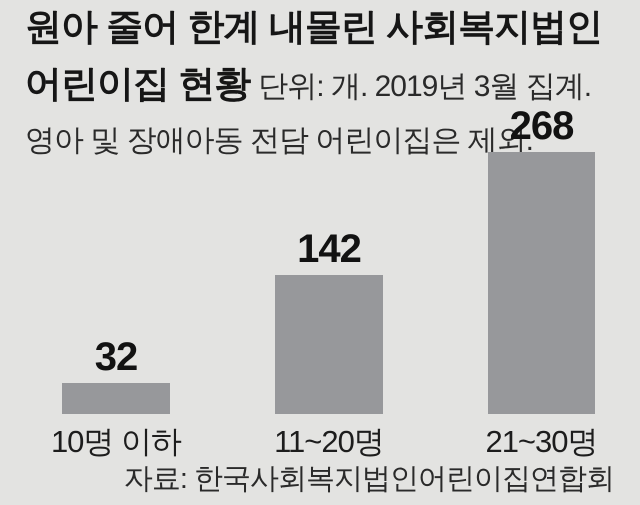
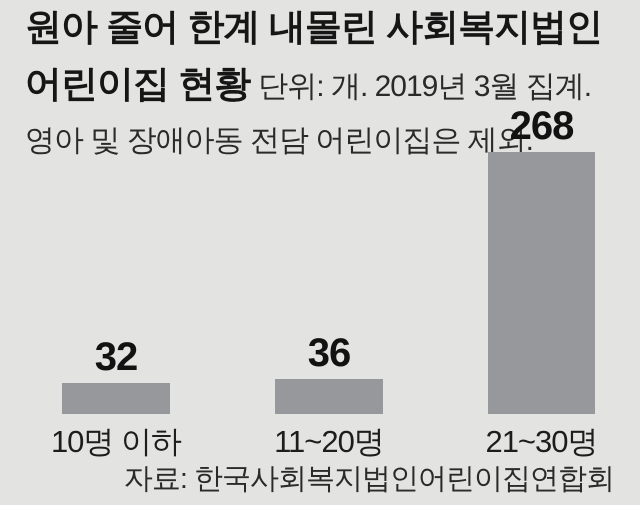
11~20명: 142 -> 36
